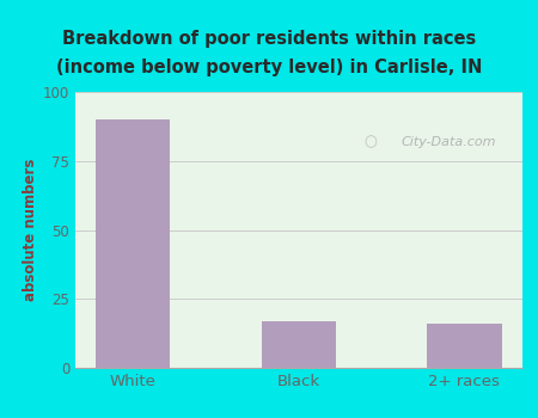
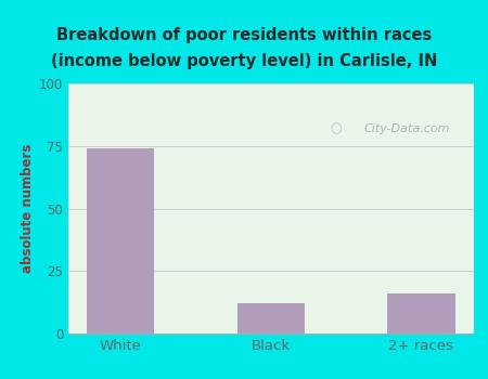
White: 90 -> 74
Black: 17 -> 12
